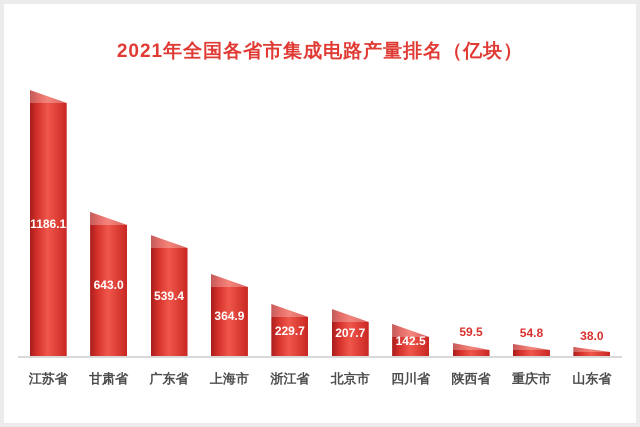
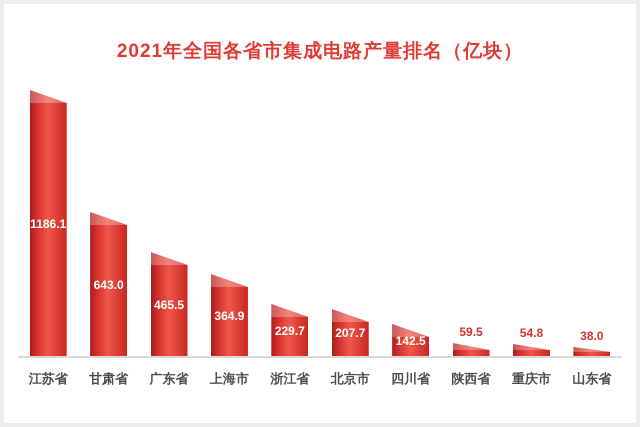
广东省: 539.4 -> 465.5
